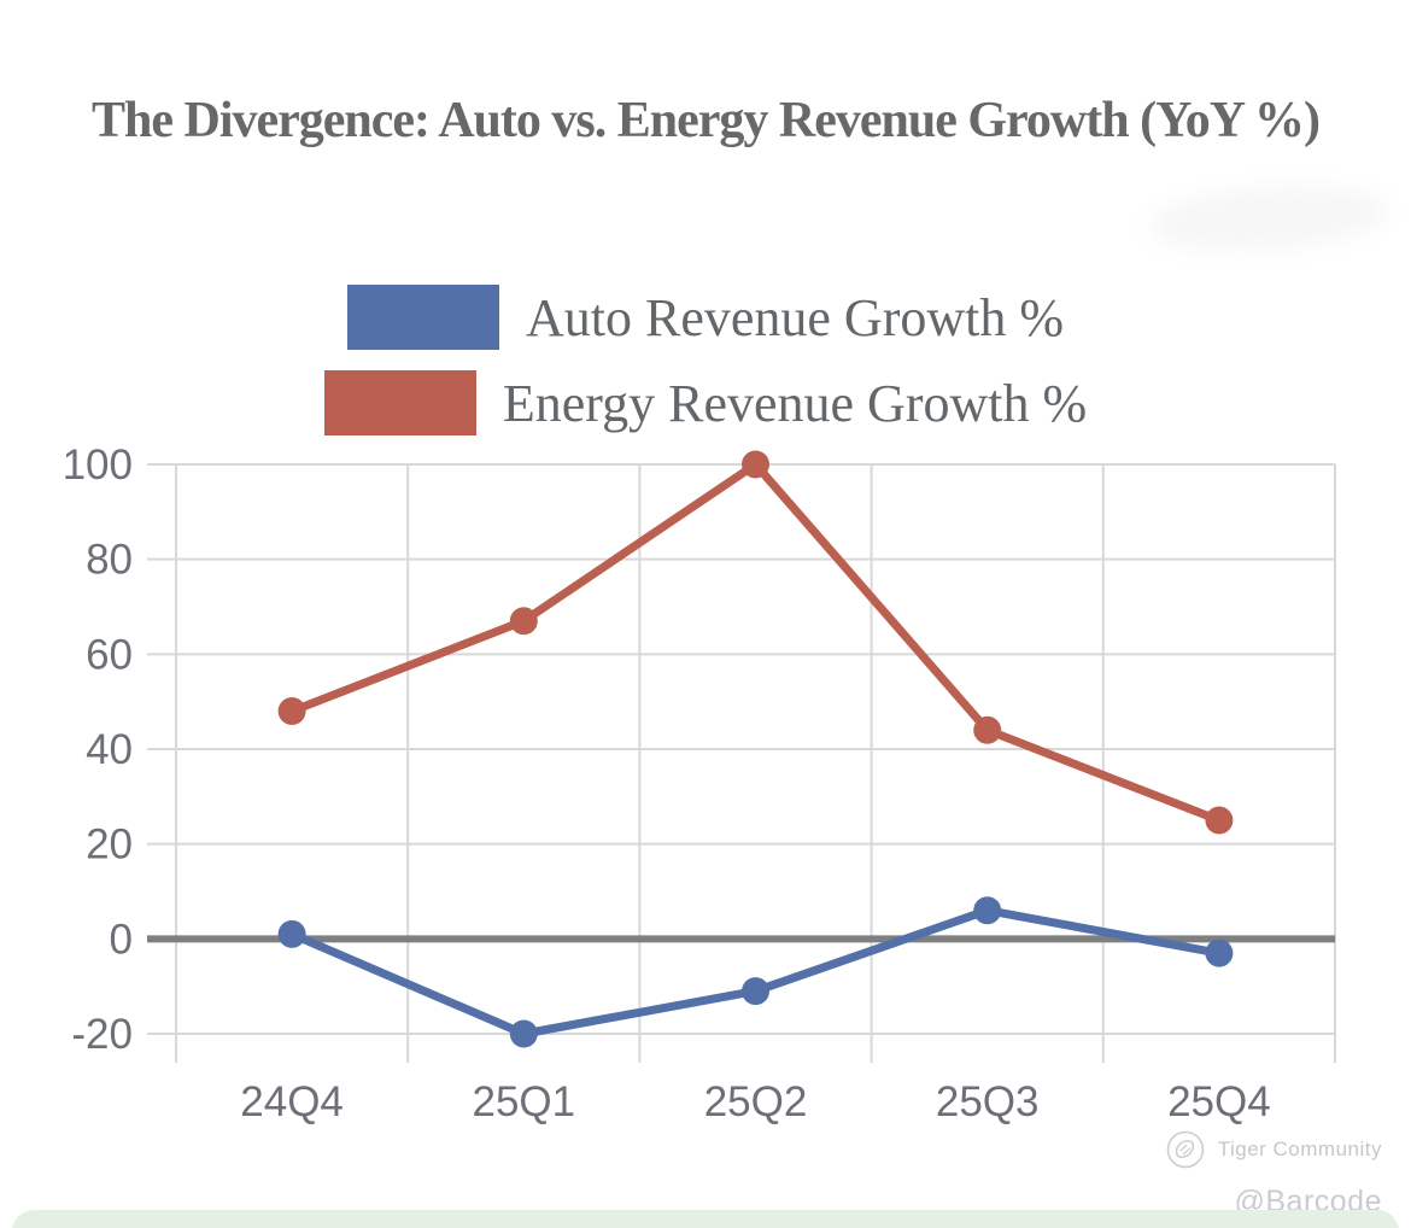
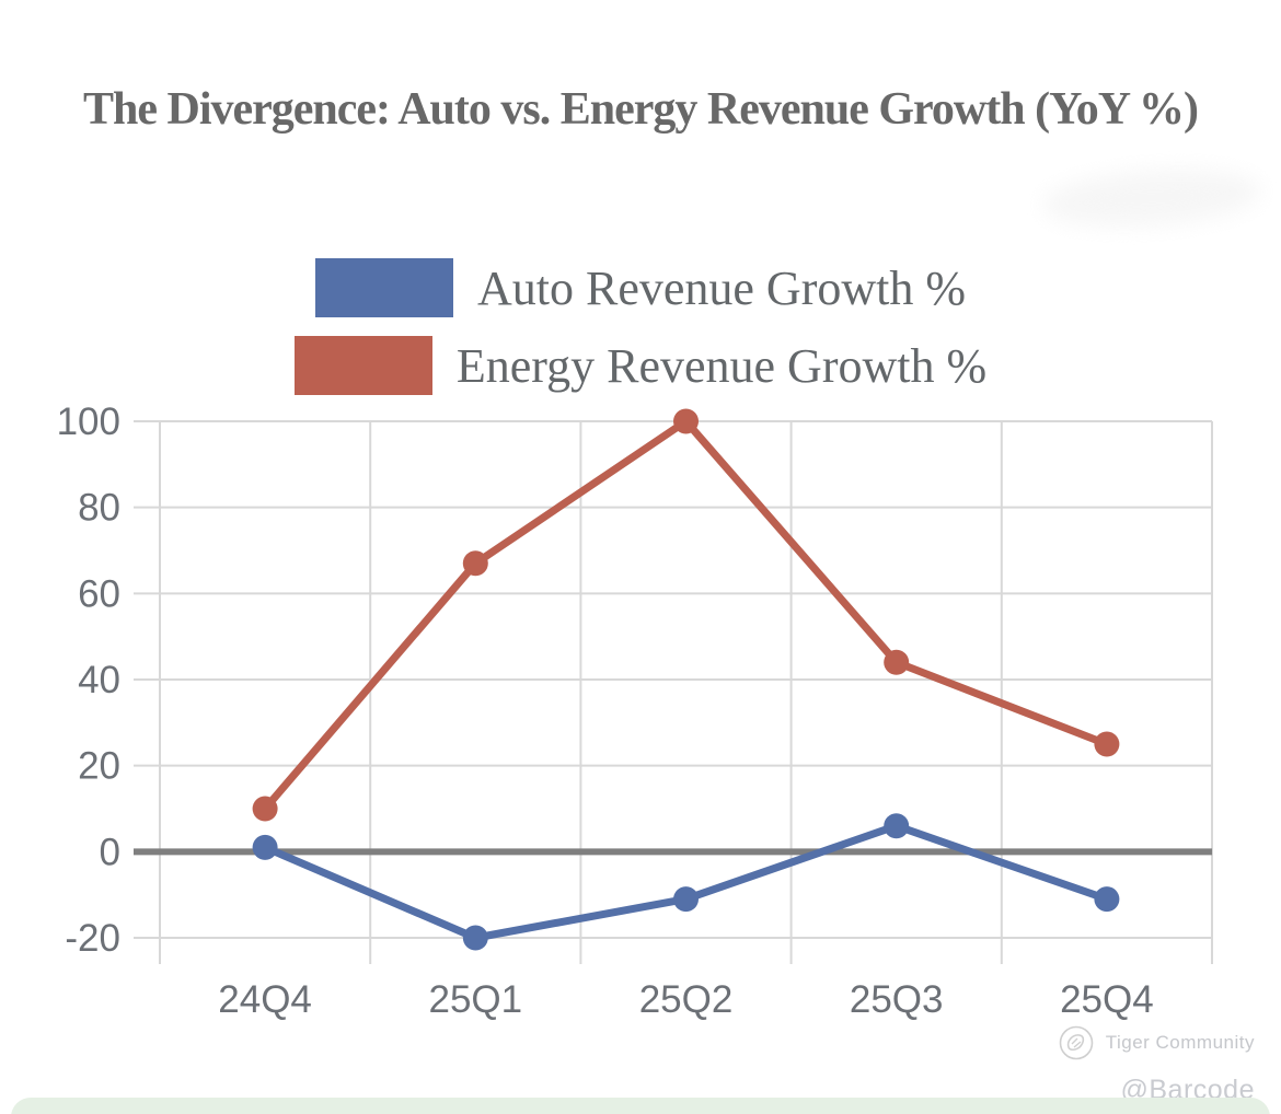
Energy Revenue Growth %/24Q4: 48 -> 10
Auto Revenue Growth %/25Q4: -3 -> -11
